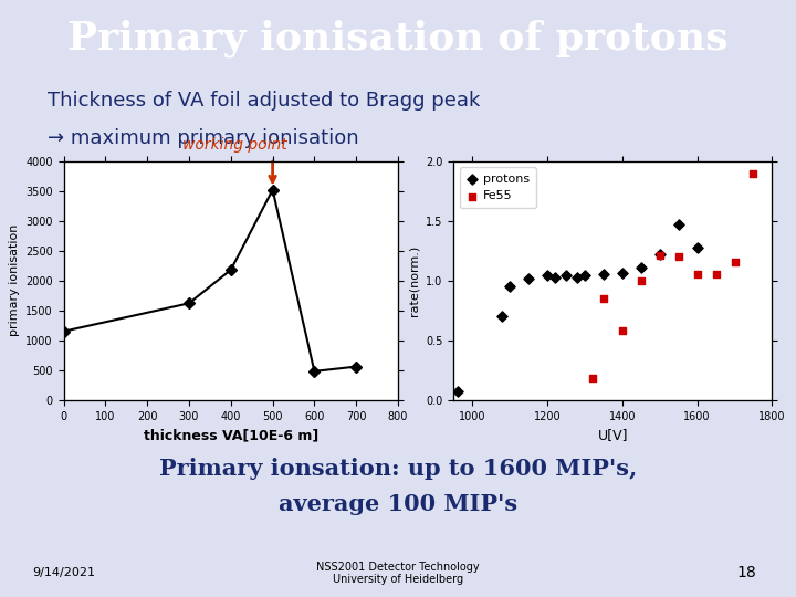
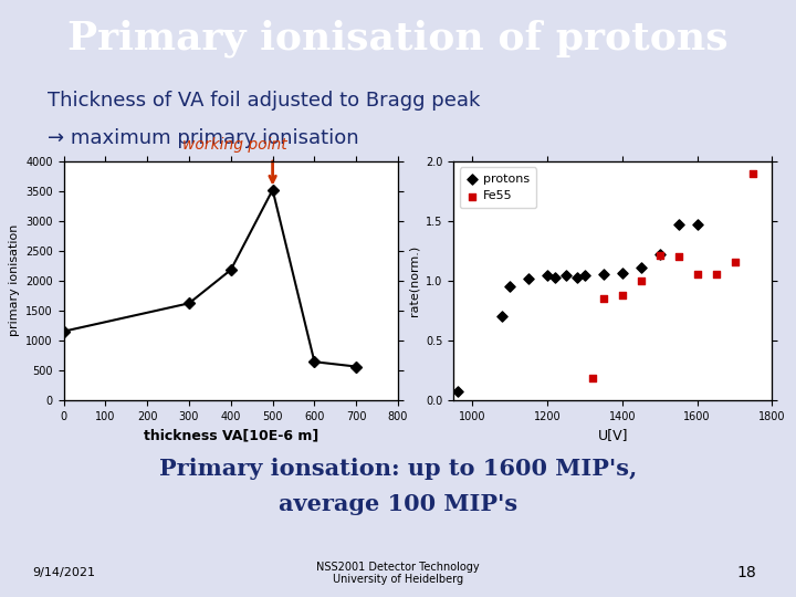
600: 480 -> 640
Fe55/1400: 0.58 -> 0.88
protons/1600: 1.28 -> 1.47
